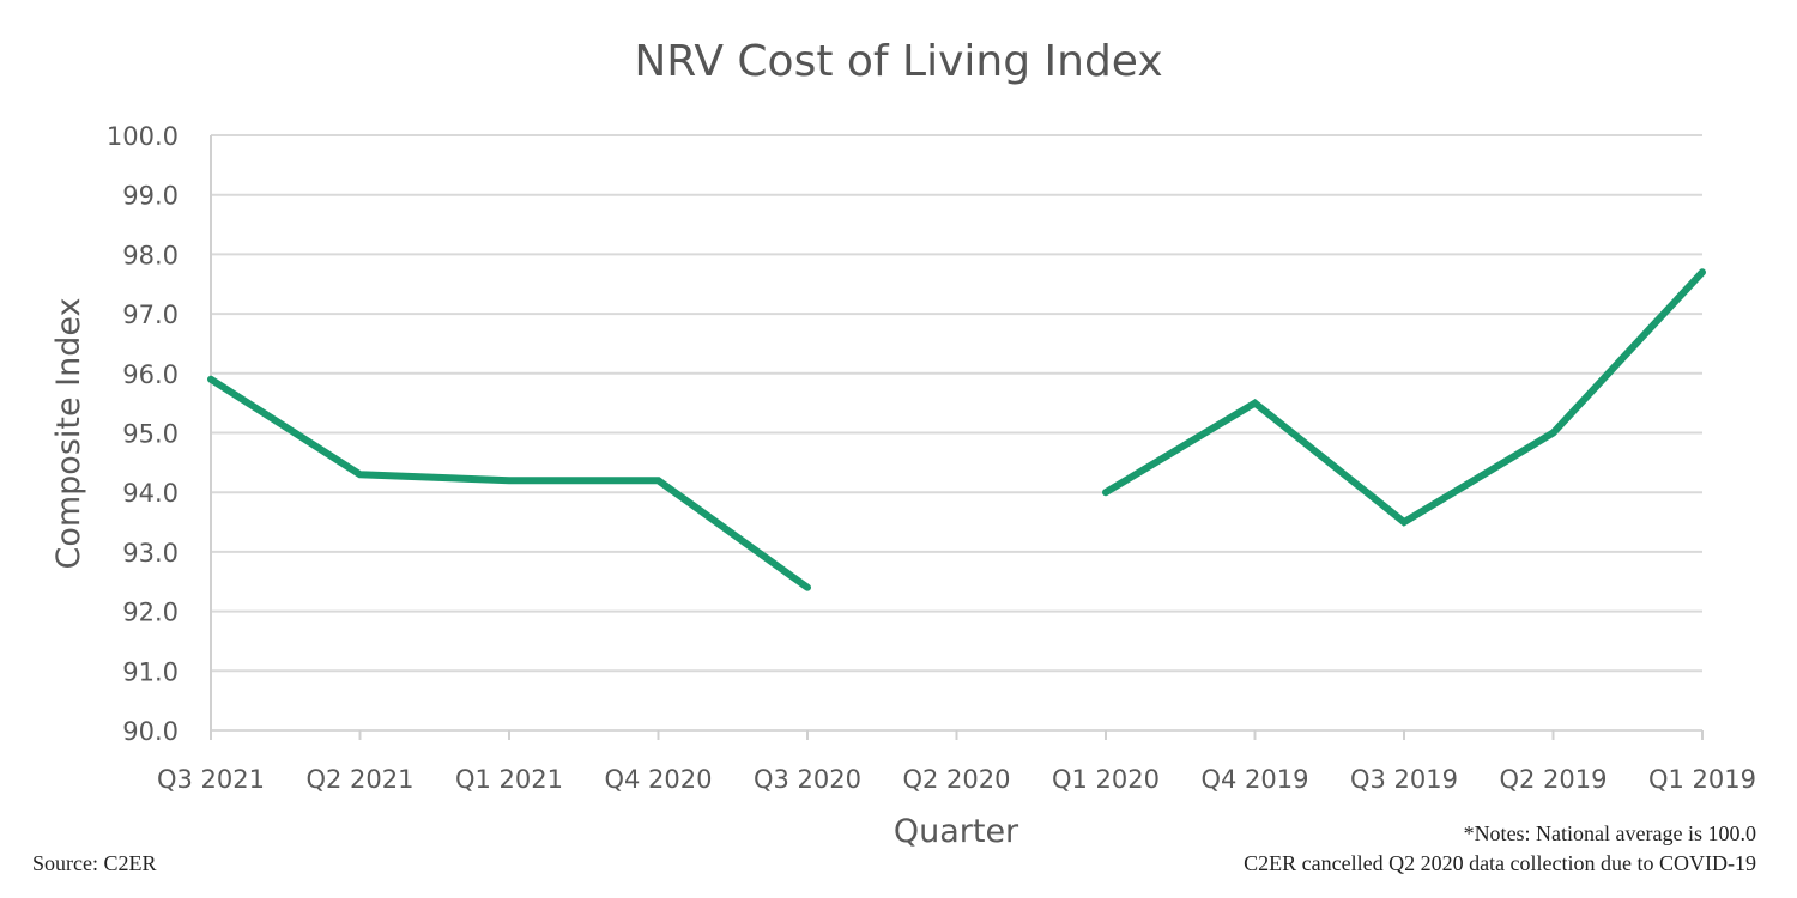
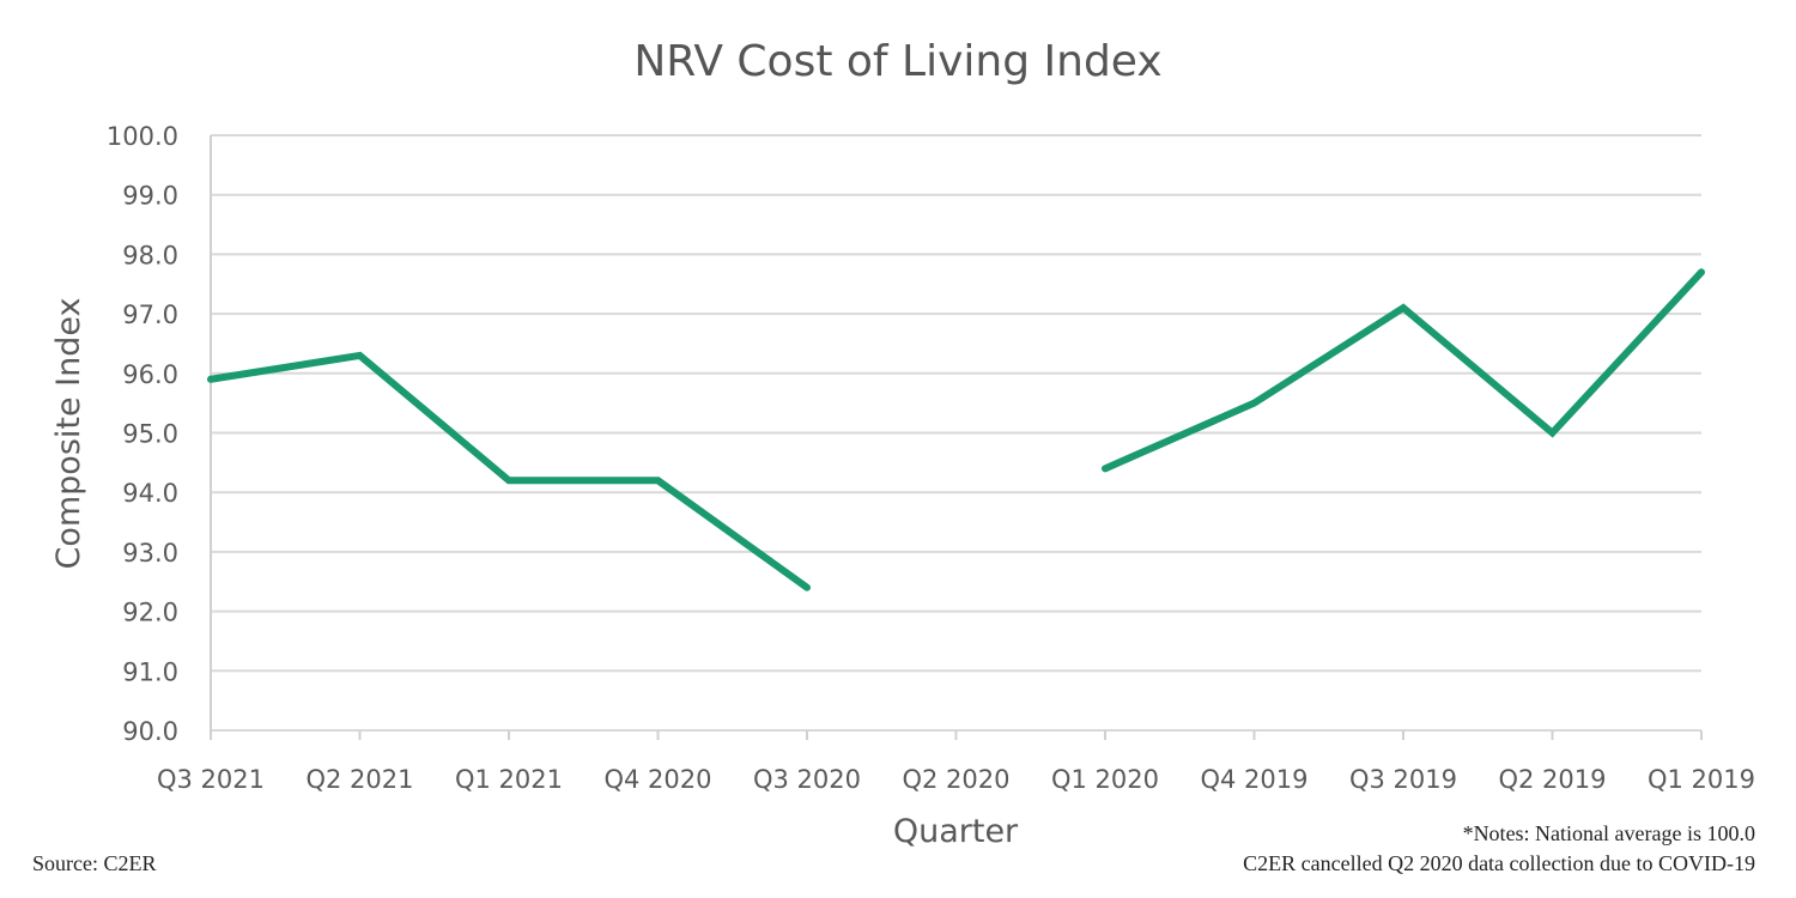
Q2 2021: 94.3 -> 96.3
Q1 2020: 94.0 -> 94.4
Q3 2019: 93.5 -> 97.1
